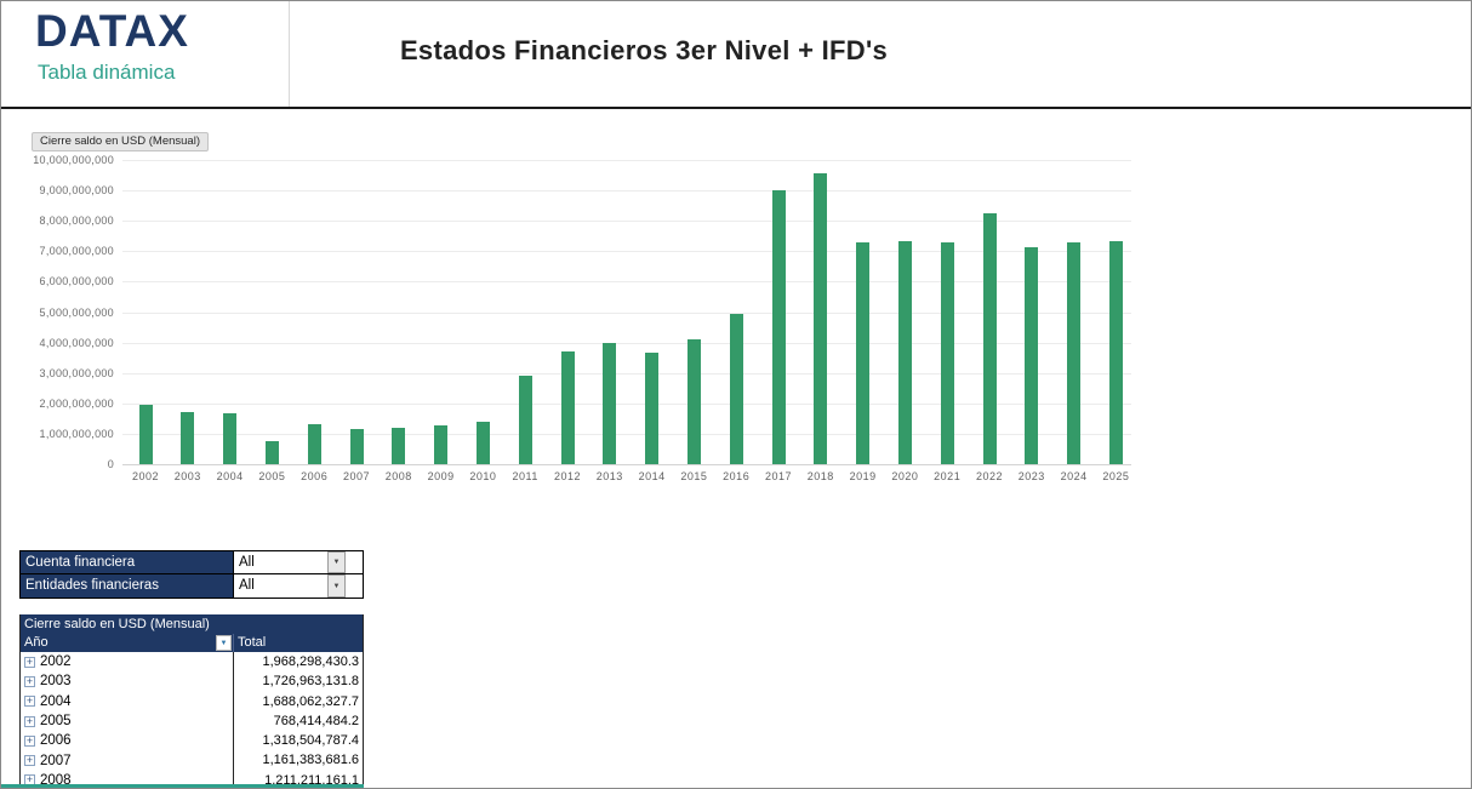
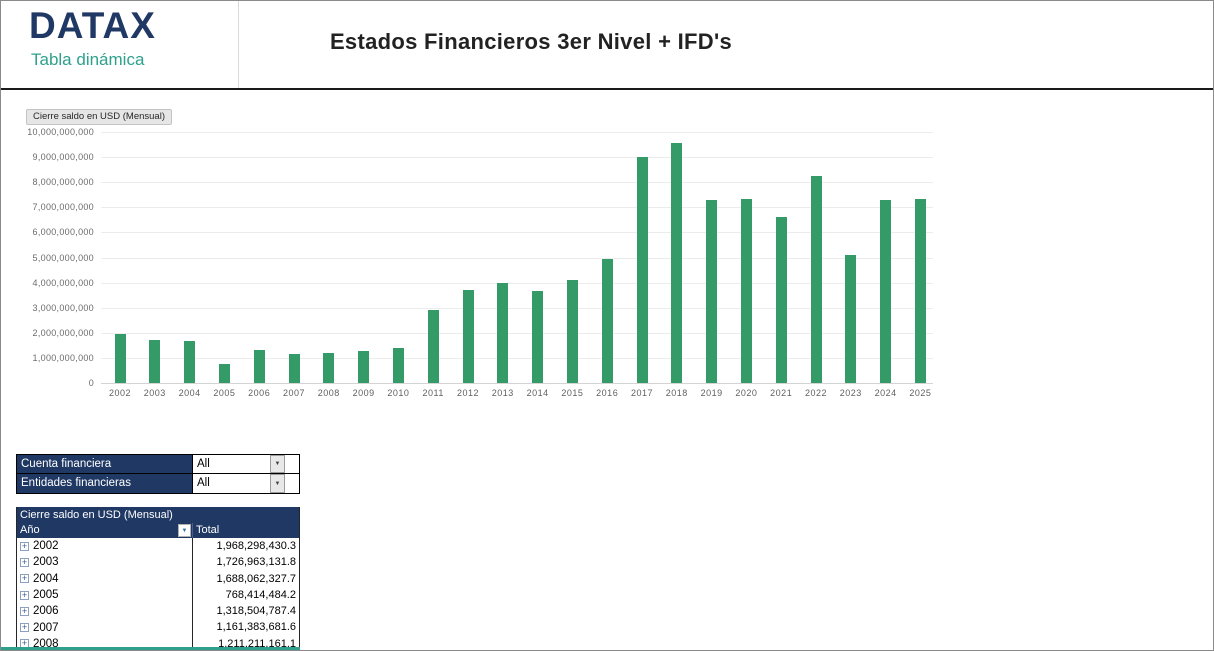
2021: 7300000000 -> 6600000000
2023: 7200000000 -> 5100000000
